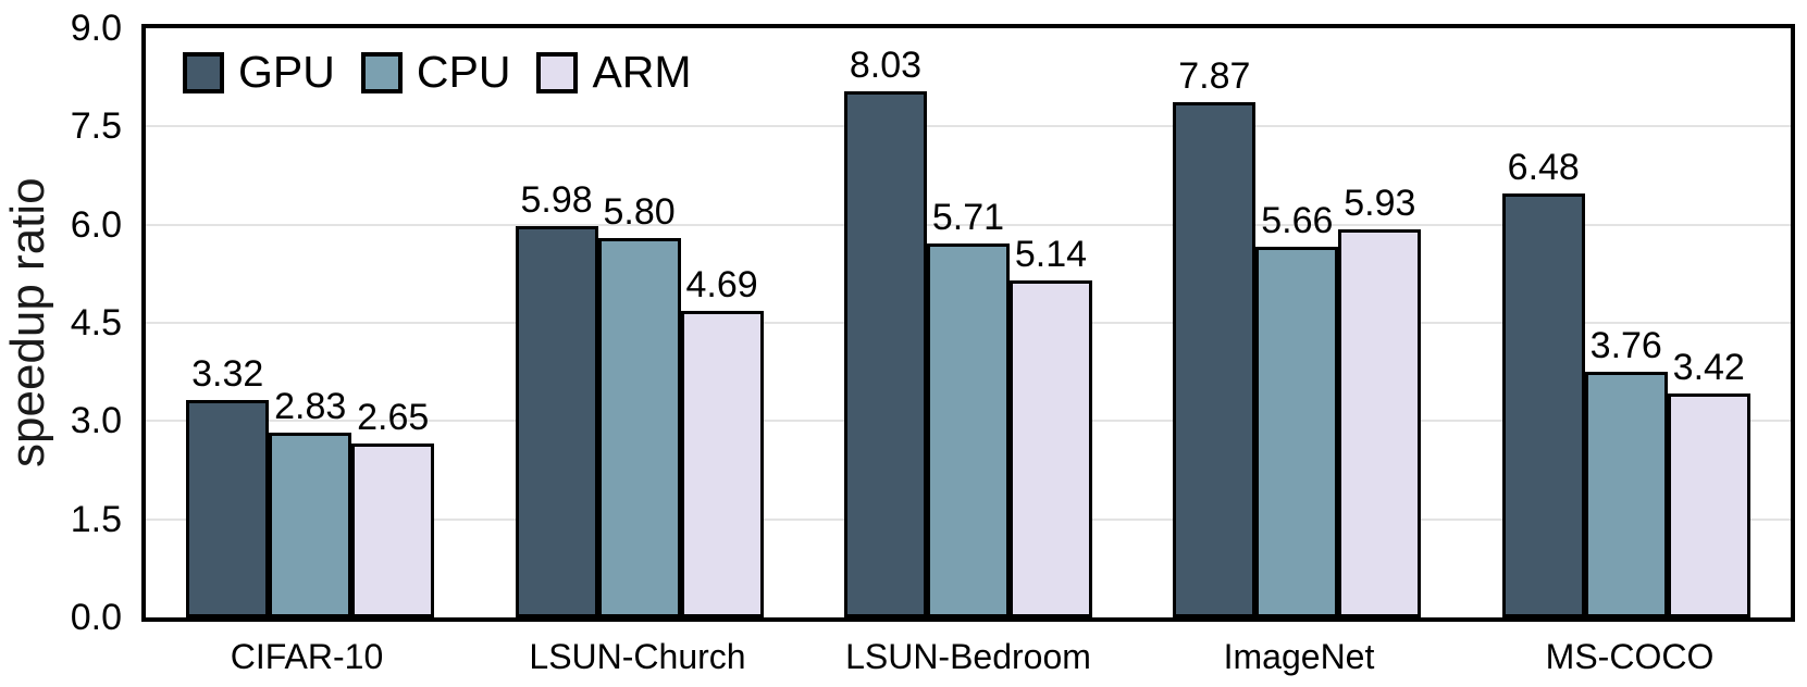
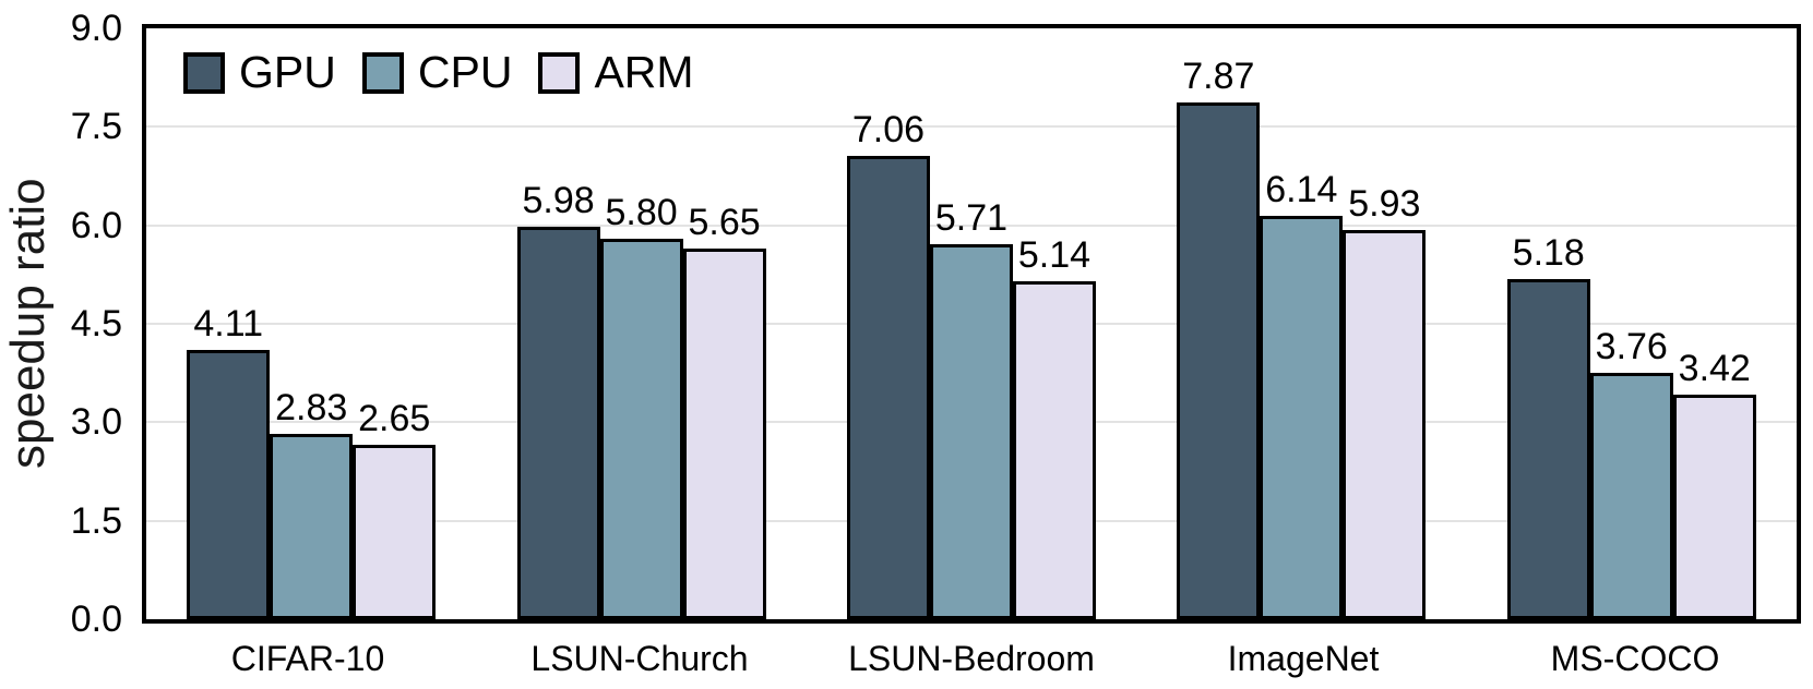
GPU/CIFAR-10: 3.32 -> 4.11
ARM/LSUN-Church: 4.69 -> 5.65
GPU/LSUN-Bedroom: 8.03 -> 7.06
CPU/ImageNet: 5.66 -> 6.14
GPU/MS-COCO: 6.48 -> 5.18
